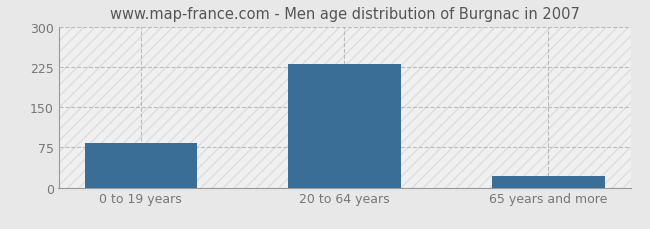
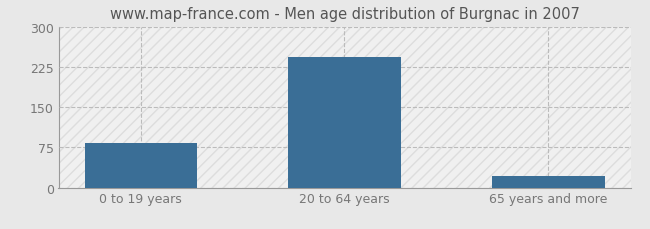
20 to 64 years: 230 -> 244
